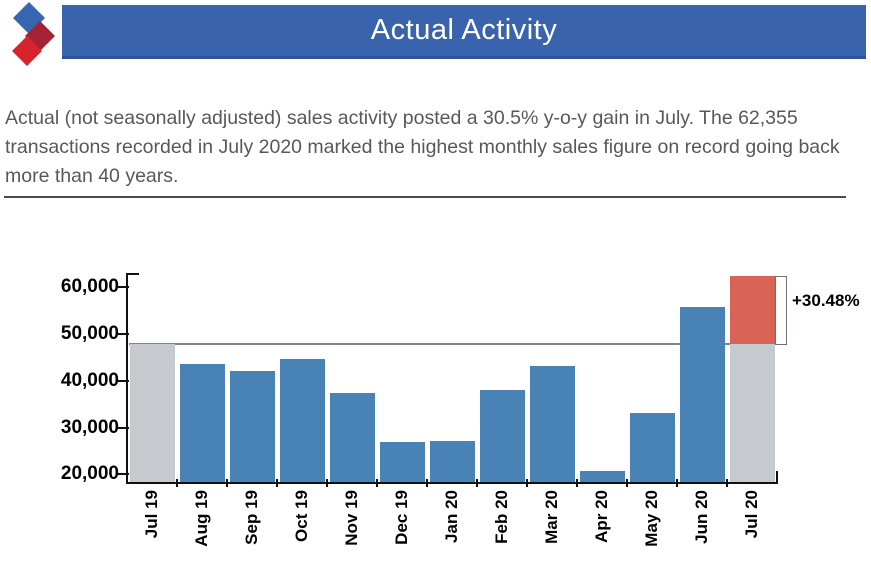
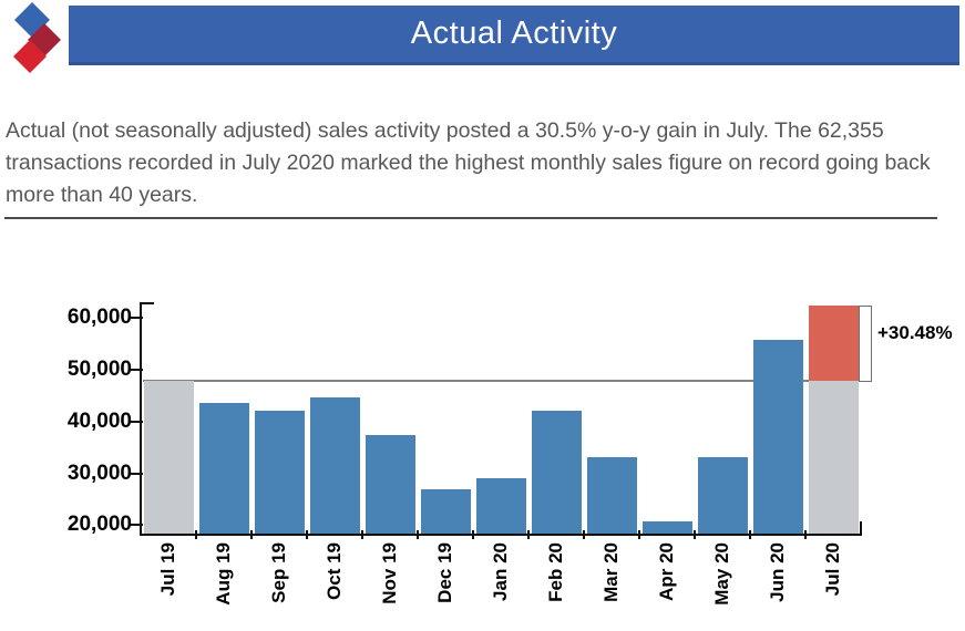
Jan 20: 27000 -> 29000
Feb 20: 38000 -> 42000
Mar 20: 43000 -> 33000
